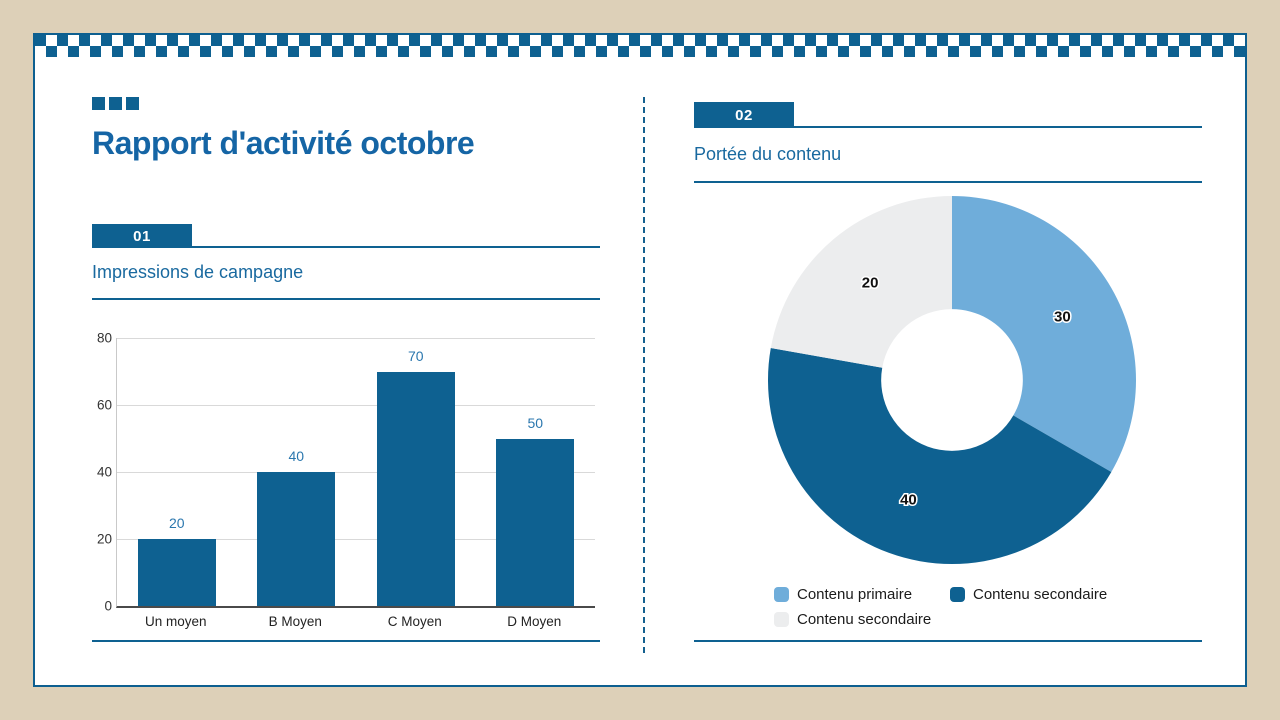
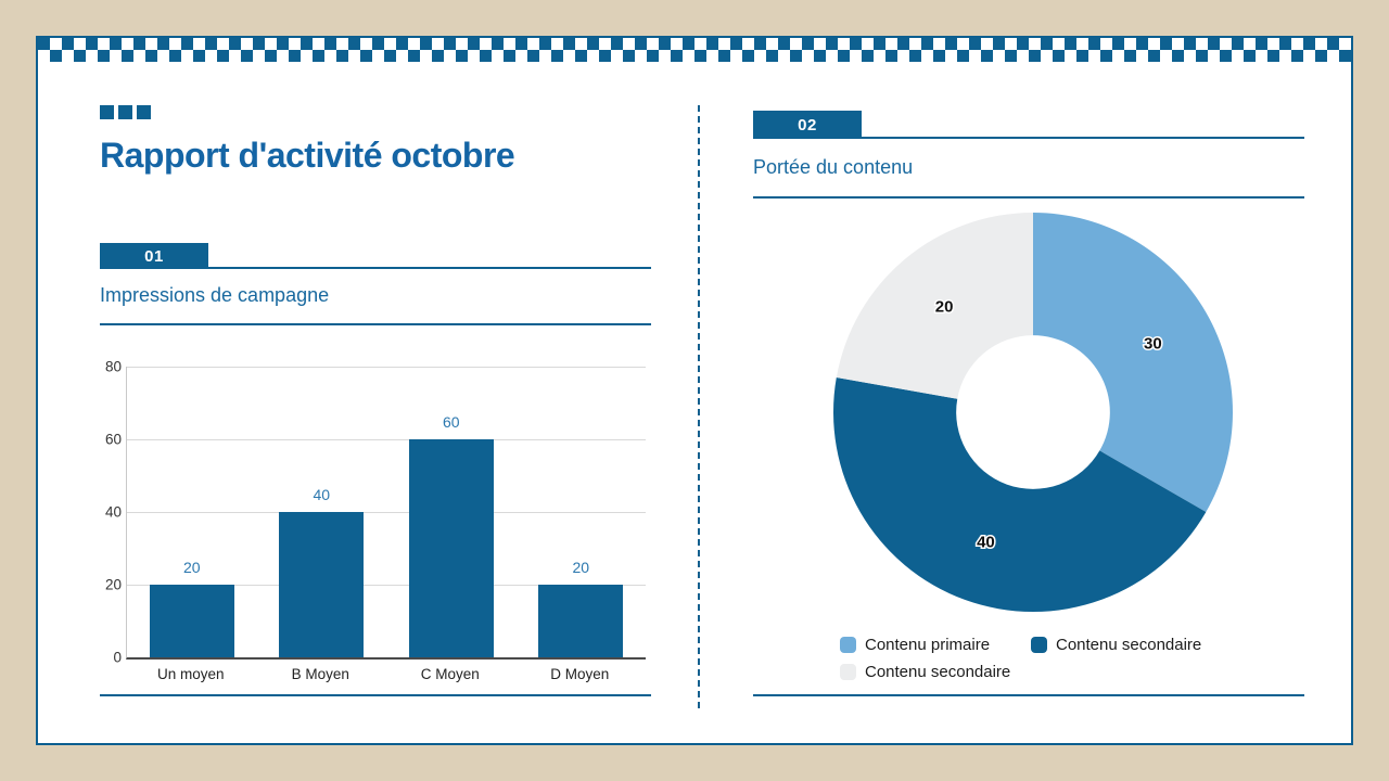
Impressions de campagne/C Moyen: 70 -> 60
Impressions de campagne/D Moyen: 50 -> 20
